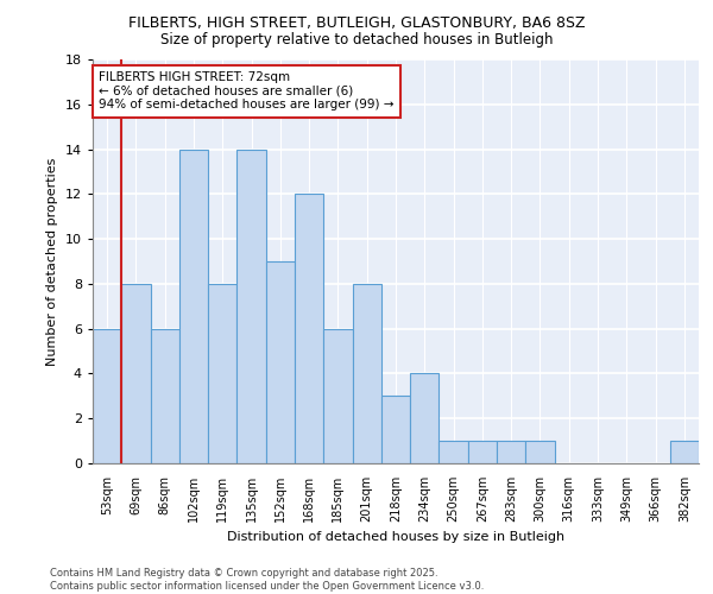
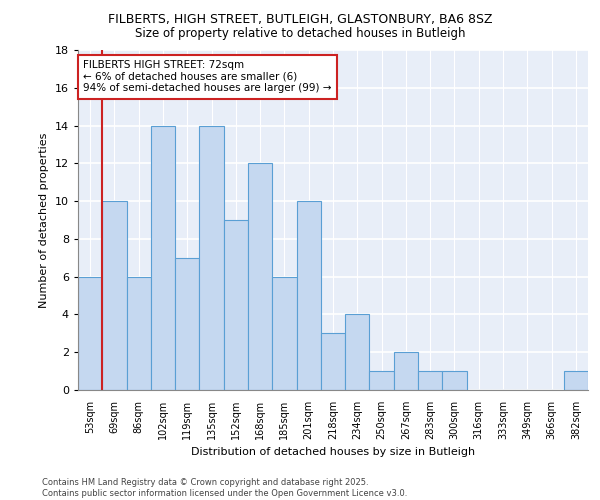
69sqm: 8 -> 10
119sqm: 8 -> 7
201sqm: 8 -> 10
267sqm: 1 -> 2
